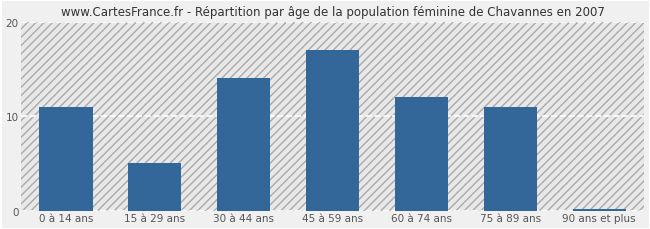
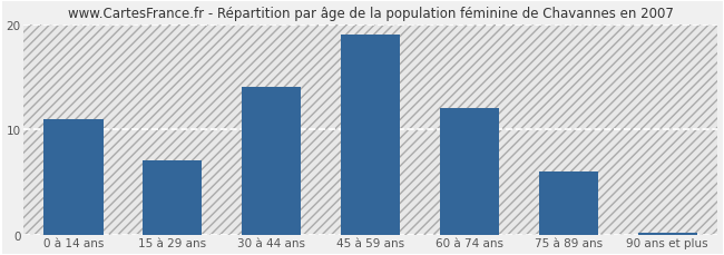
15 à 29 ans: 5.0 -> 7.0
45 à 59 ans: 17.0 -> 19.0
75 à 89 ans: 11.0 -> 6.0
